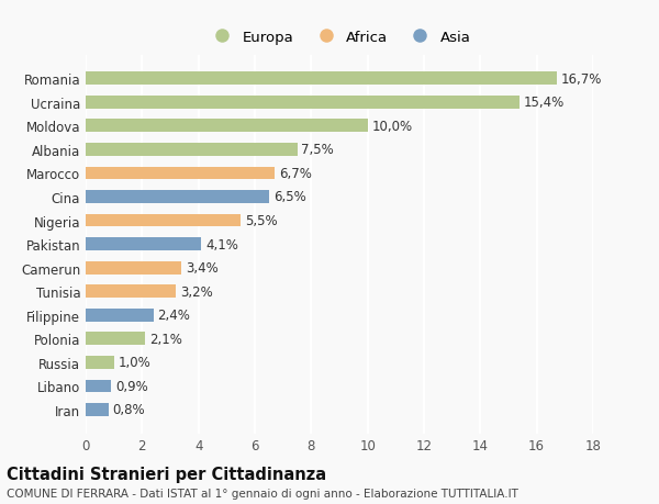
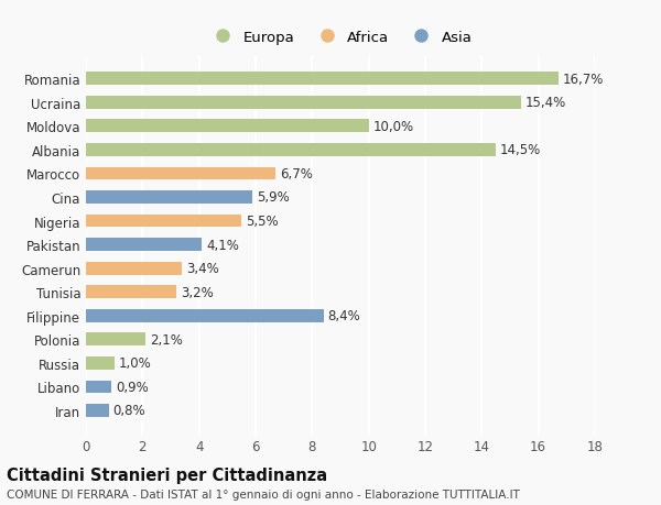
Albania: 7,5% -> 14,5%
Cina: 6,5% -> 5,9%
Filippine: 2,4% -> 8,4%
